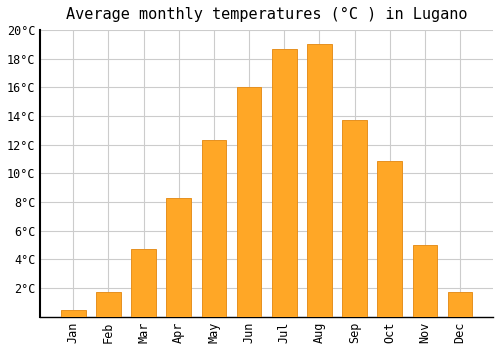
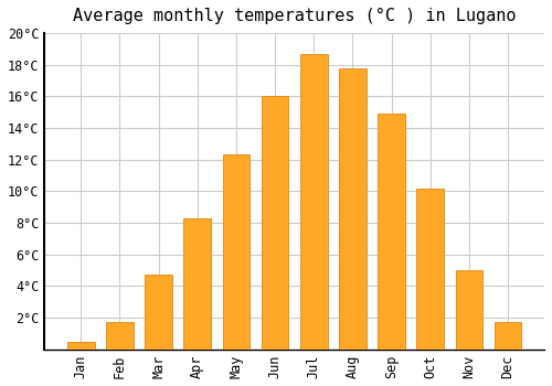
Aug: 19.0°C -> 17.8°C
Sep: 13.7°C -> 14.9°C
Oct: 10.9°C -> 10.2°C
